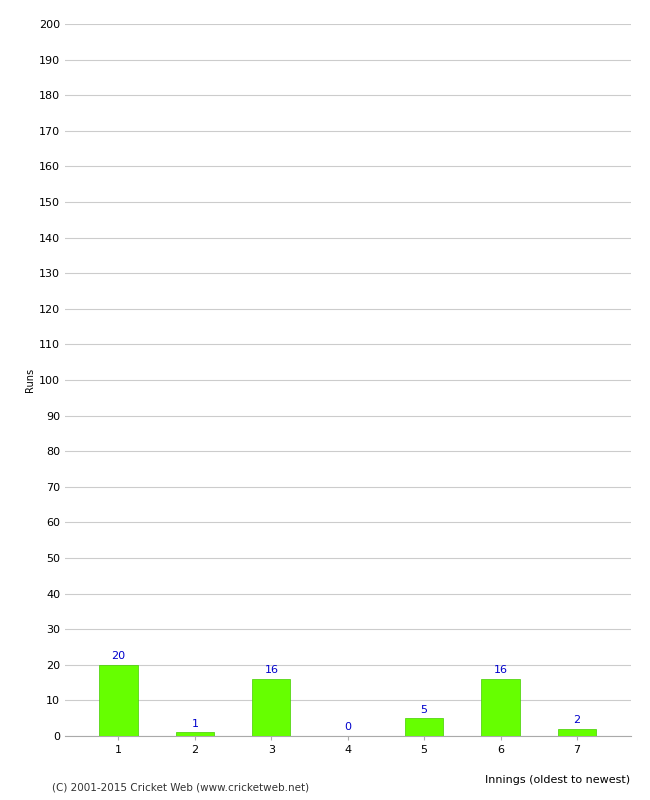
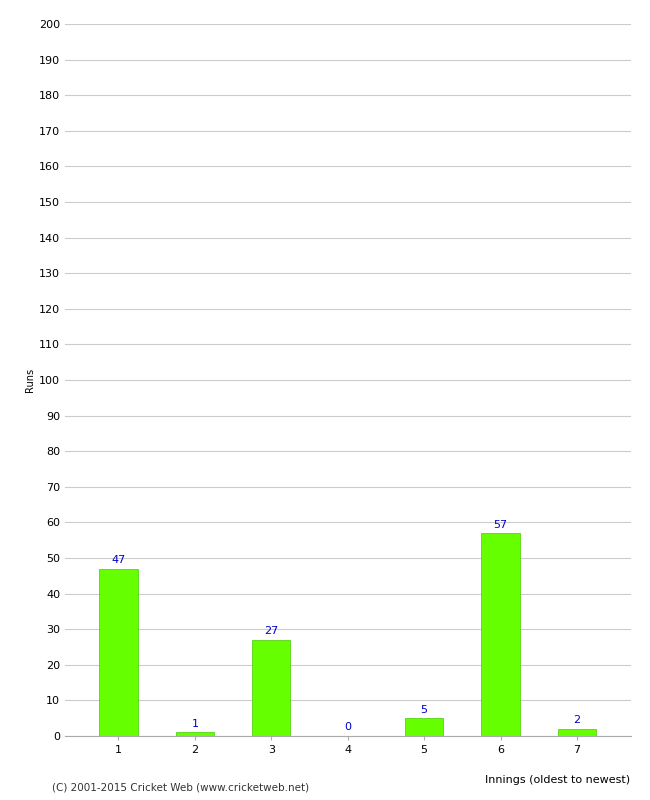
1: 20 -> 47
3: 16 -> 27
6: 16 -> 57
